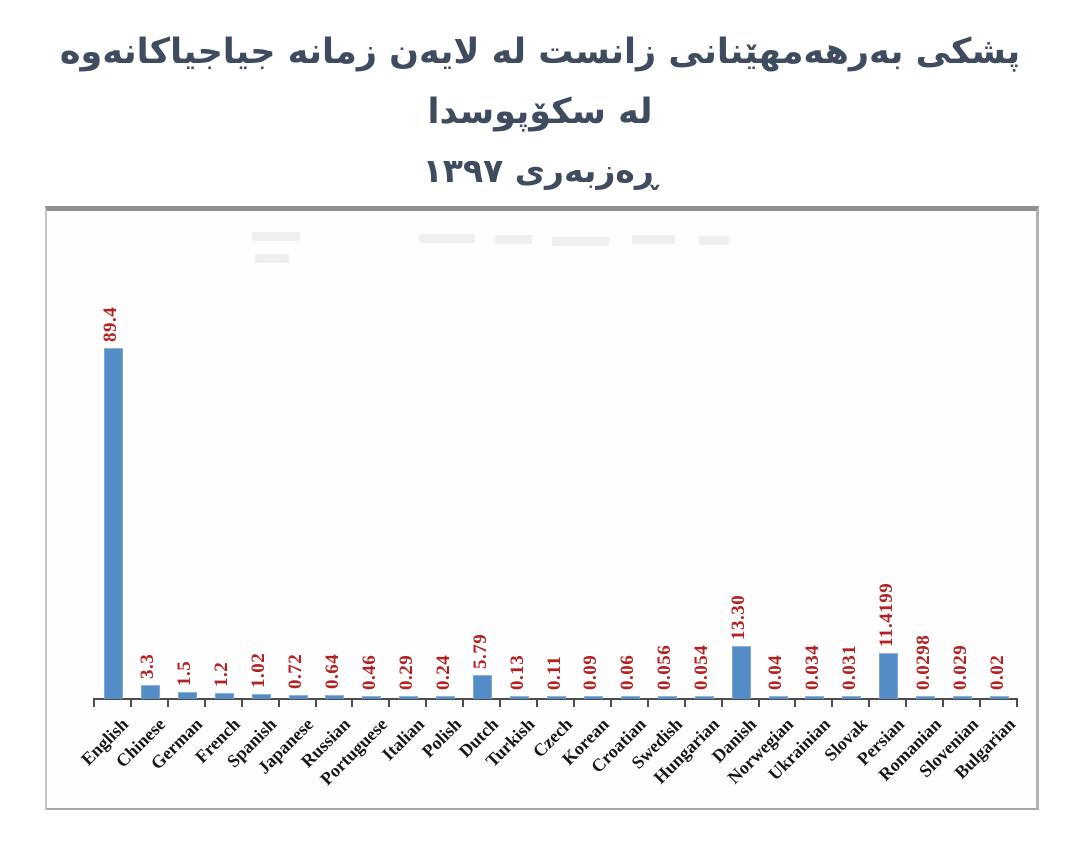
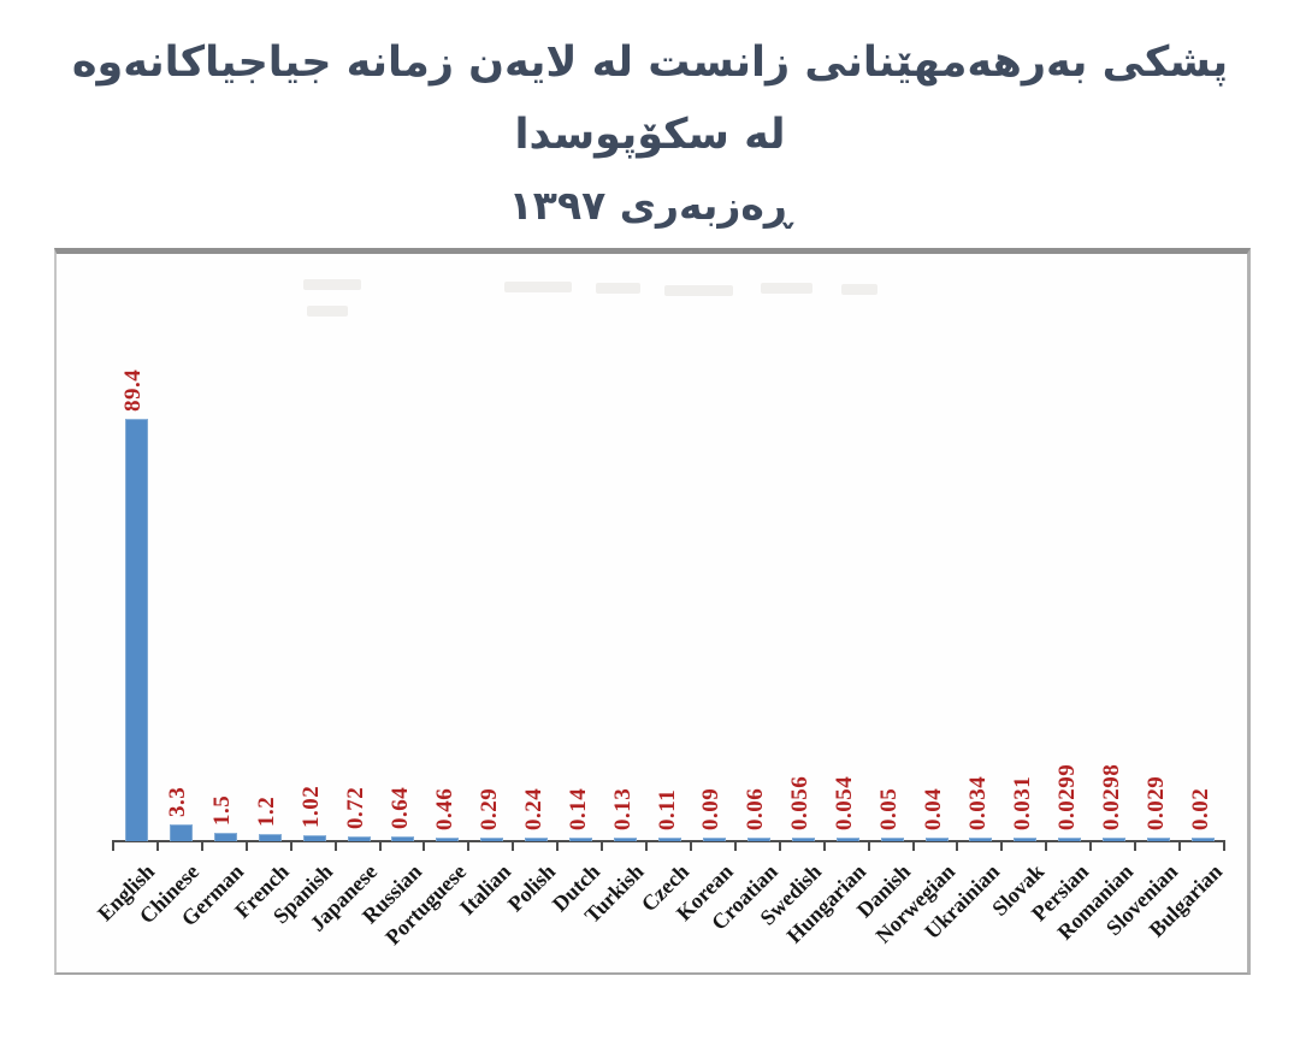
Dutch: 5.79 -> 0.14
Danish: 13.30 -> 0.05
Persian: 11.4199 -> 0.0299
